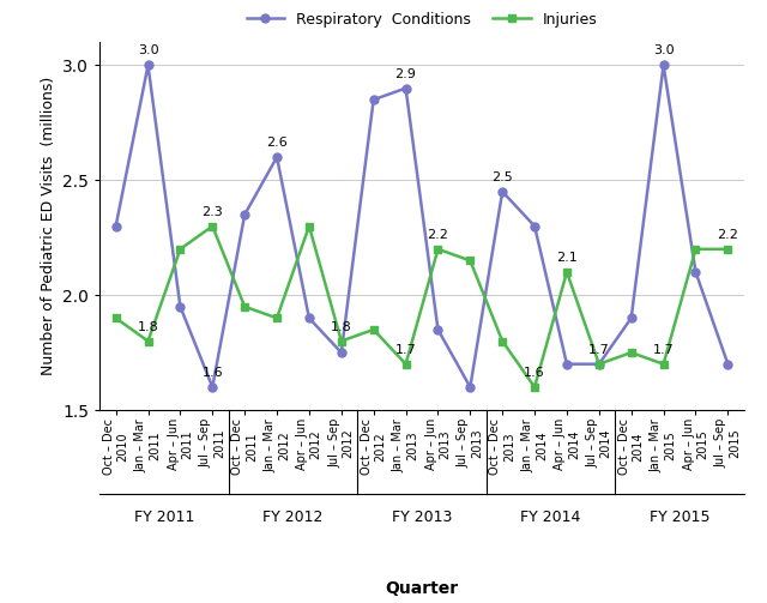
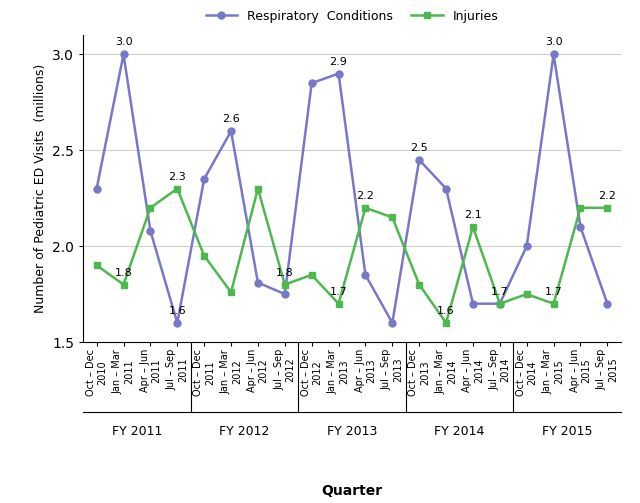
Respiratory Conditions/Apr – Jun 2011: 1.95 -> 2.08
Injuries/Jan – Mar 2012: 1.90 -> 1.76
Respiratory Conditions/Apr – Jun 2012: 1.90 -> 1.81
Respiratory Conditions/Oct – Dec 2014: 1.90 -> 2.00
